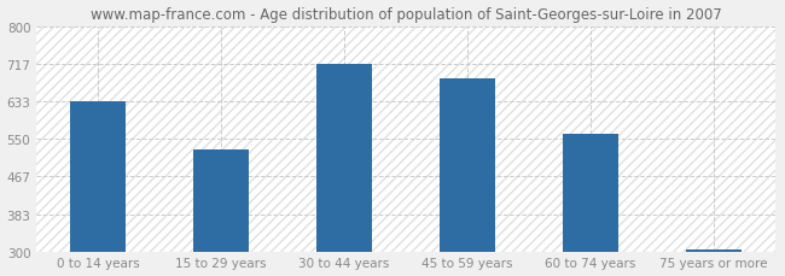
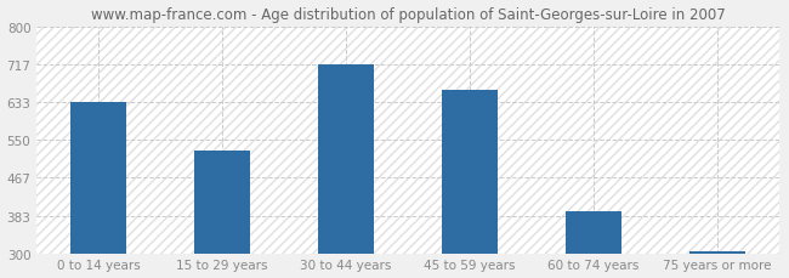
45 to 59 years: 685 -> 660
60 to 74 years: 560 -> 393
